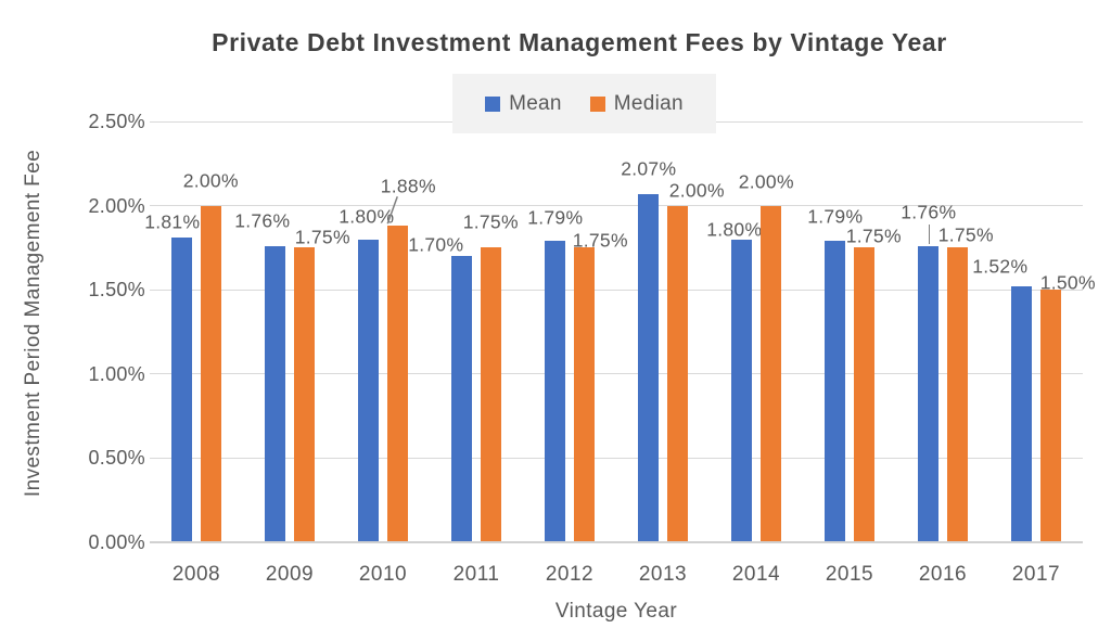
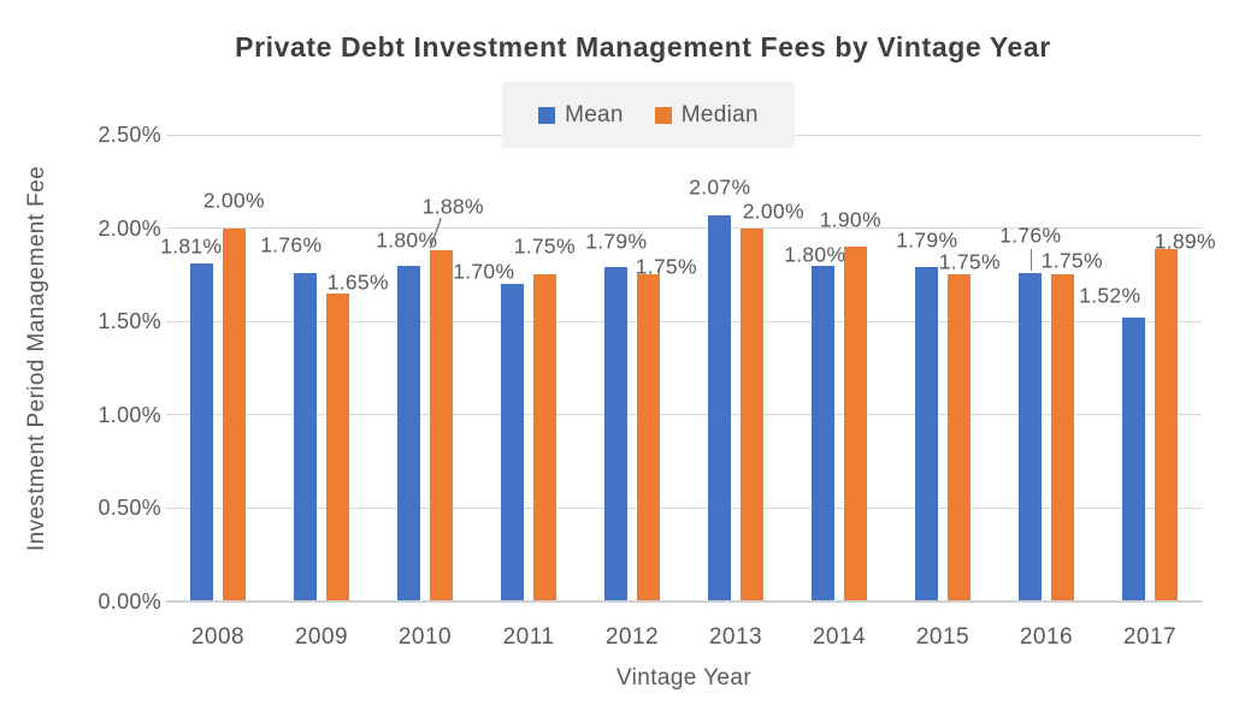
Median/2009: 1.75% -> 1.65%
Median/2014: 2.00% -> 1.90%
Median/2017: 1.50% -> 1.89%
